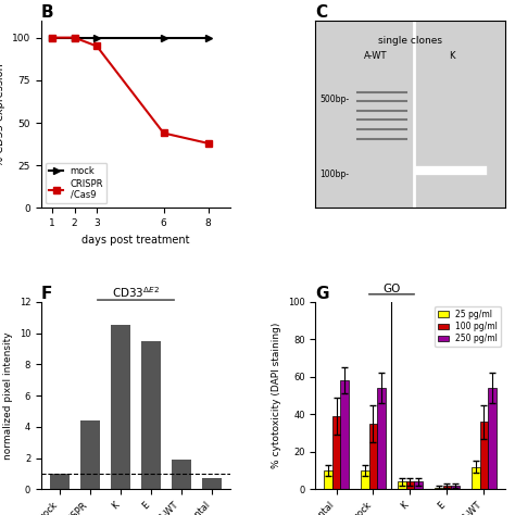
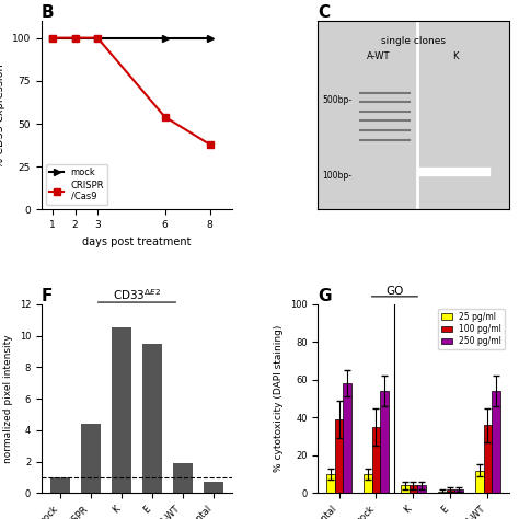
B/CRISPR /Cas9/3: 95 -> 100
B/CRISPR /Cas9/6: 44 -> 54
